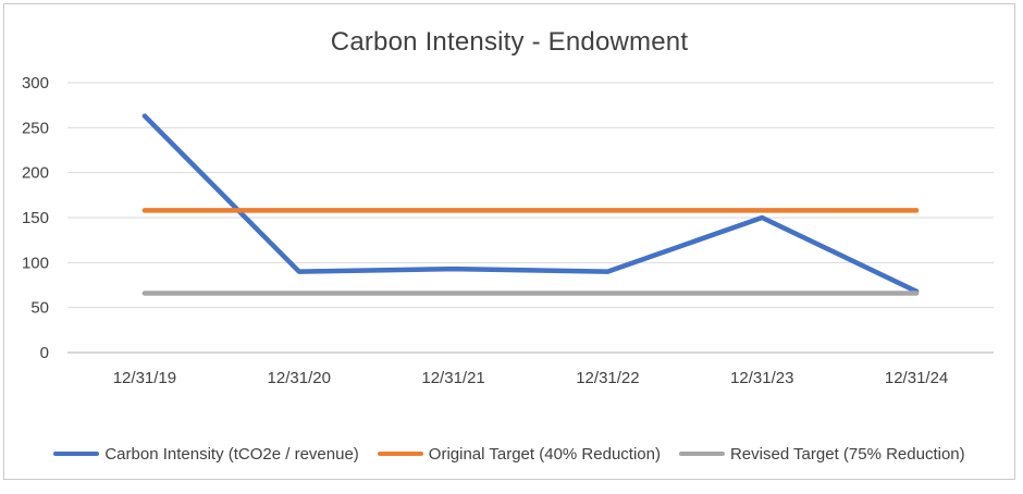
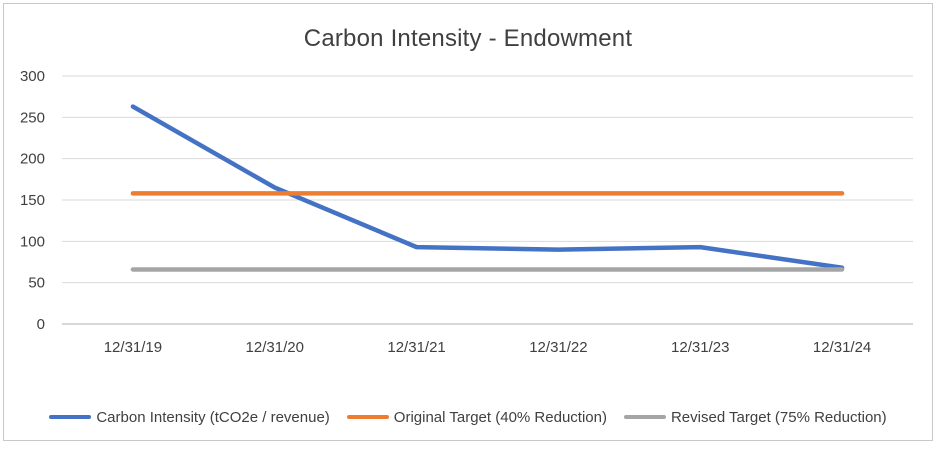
Carbon Intensity (tCO2e / revenue)/12/31/20: 90 -> 160
Carbon Intensity (tCO2e / revenue)/12/31/23: 150 -> 90
